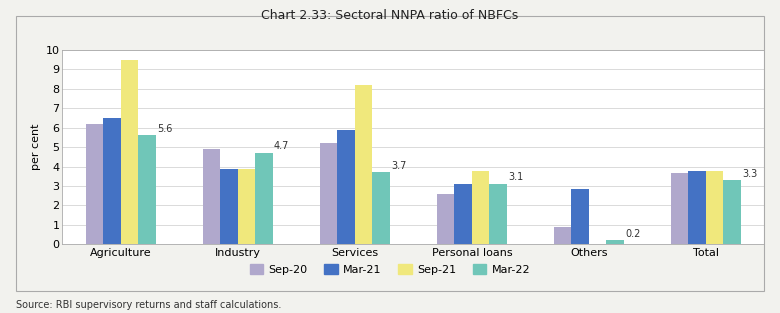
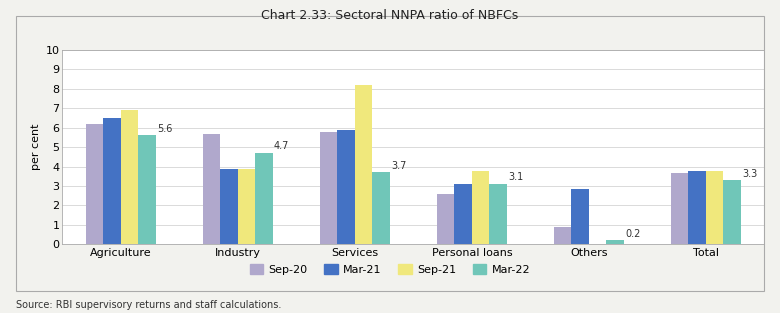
Sep-21/Agriculture: 9.5 -> 6.9
Sep-20/Industry: 4.9 -> 5.7
Sep-20/Services: 5.2 -> 5.8
